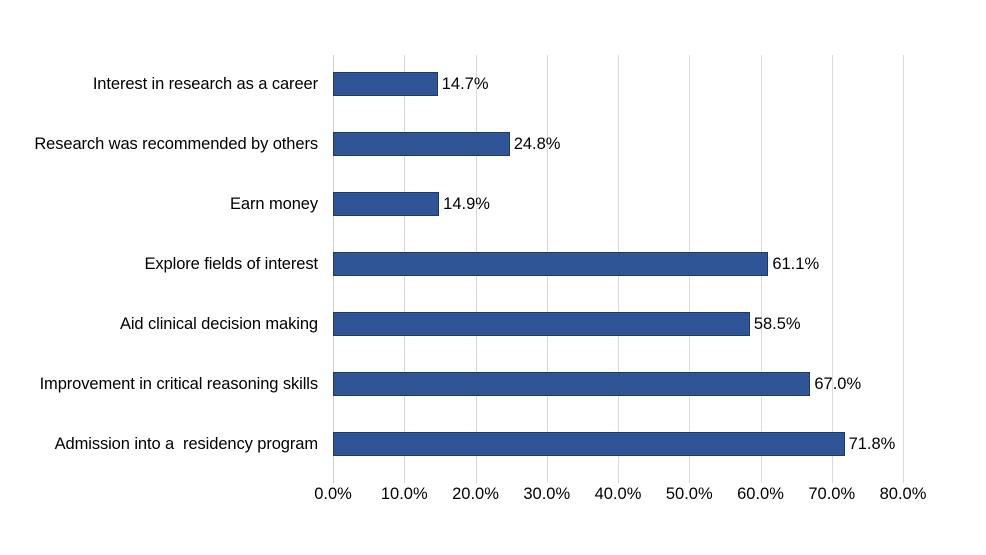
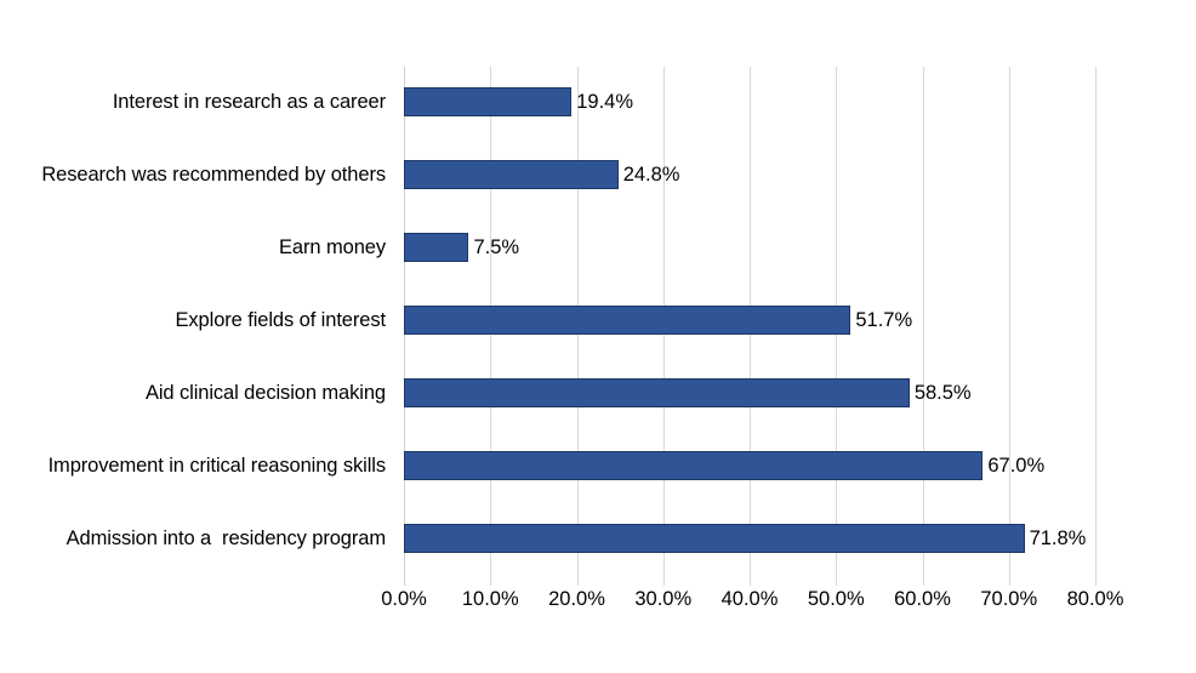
Interest in research as a career: 14.7% -> 19.4%
Earn money: 14.9% -> 7.5%
Explore fields of interest: 61.1% -> 51.7%
